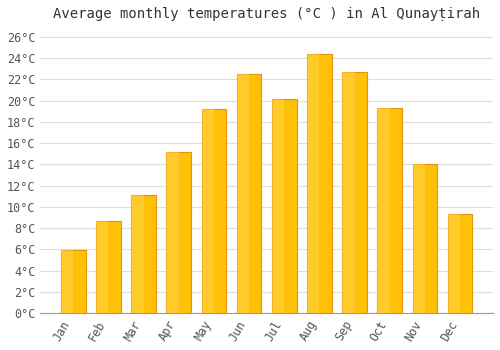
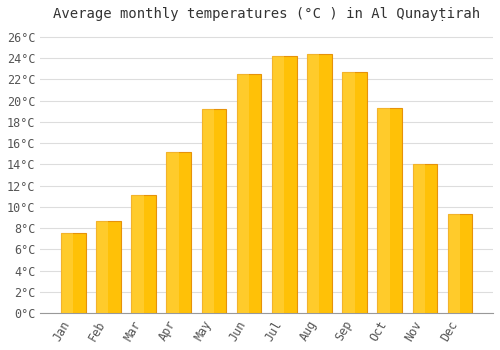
Jan: 5.9°C -> 7.5°C
Jul: 20.2°C -> 24.2°C
